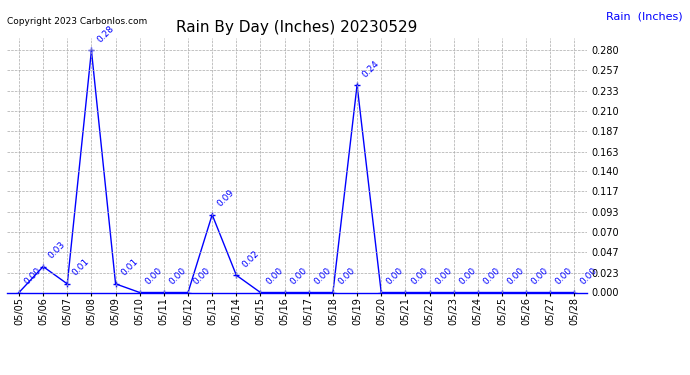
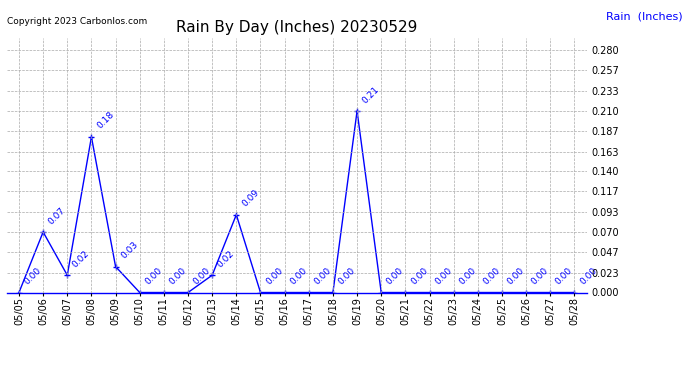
05/06: 0.03 -> 0.07
05/07: 0.01 -> 0.02
05/08: 0.28 -> 0.18
05/09: 0.01 -> 0.03
05/13: 0.09 -> 0.02
05/14: 0.02 -> 0.09
05/19: 0.24 -> 0.21
